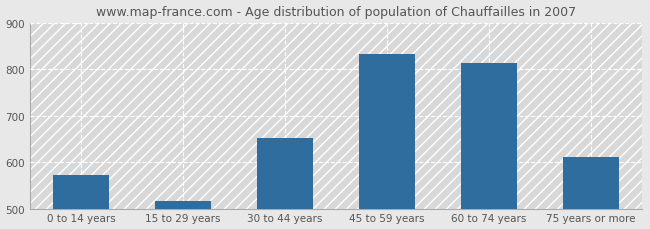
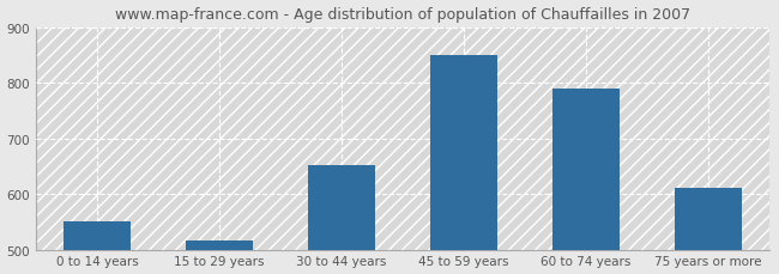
0 to 14 years: 572 -> 550
45 to 59 years: 833 -> 850
60 to 74 years: 813 -> 790
